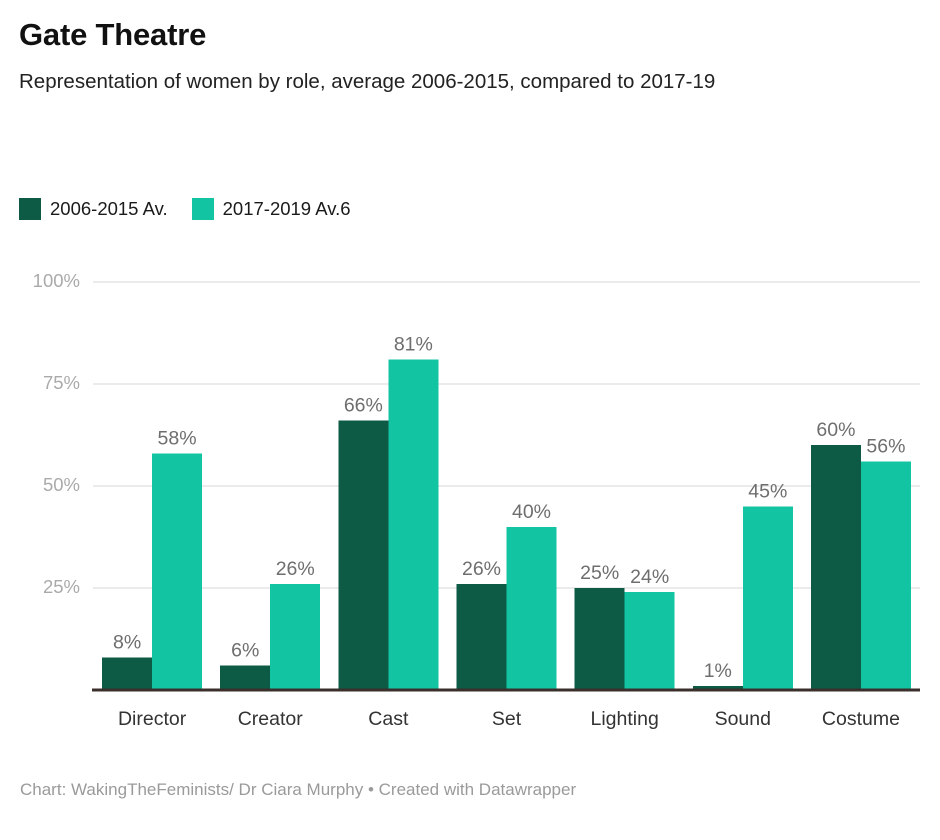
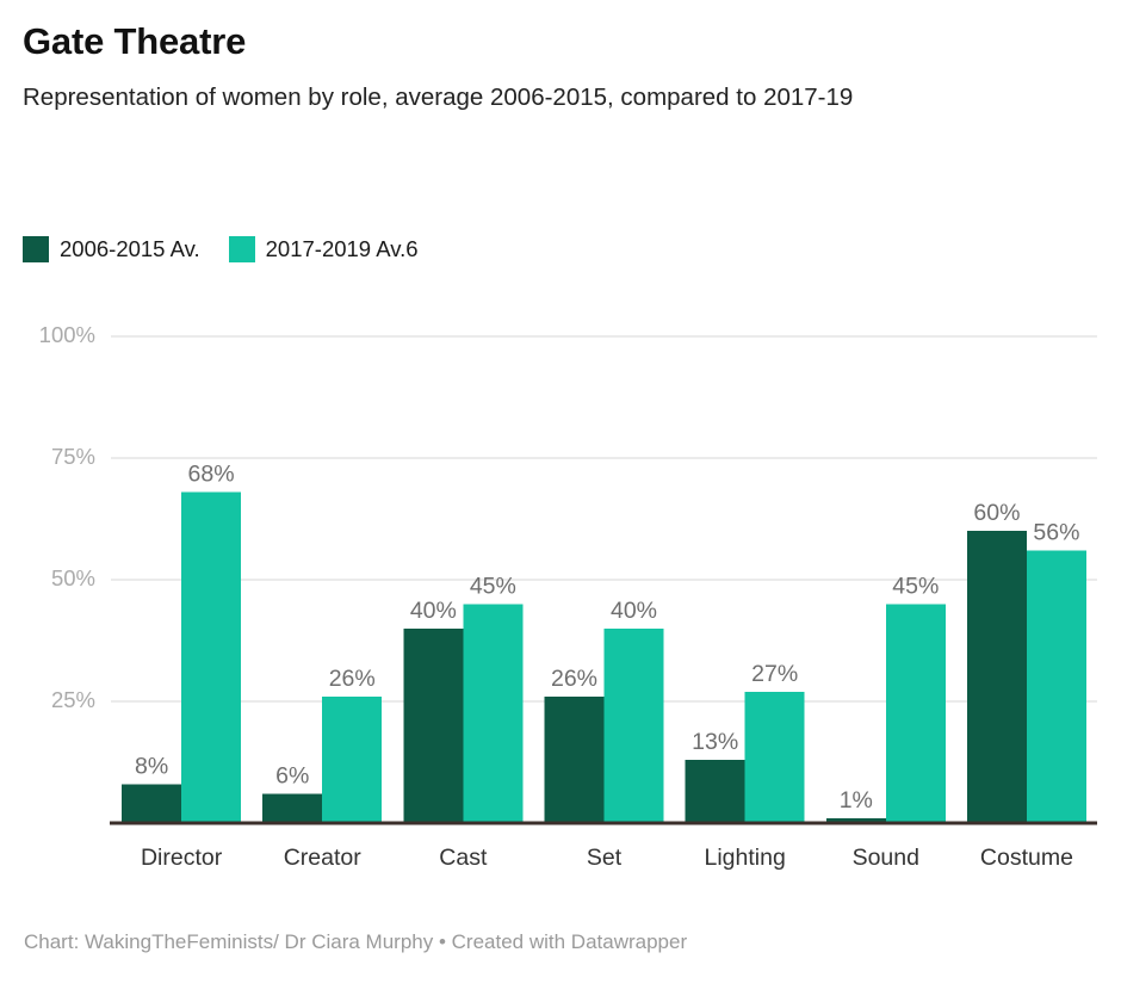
2017-2019 Av.6/Director: 58% -> 68%
2006-2015 Av./Cast: 66% -> 40%
2017-2019 Av.6/Cast: 81% -> 45%
2006-2015 Av./Lighting: 25% -> 13%
2017-2019 Av.6/Lighting: 24% -> 27%
